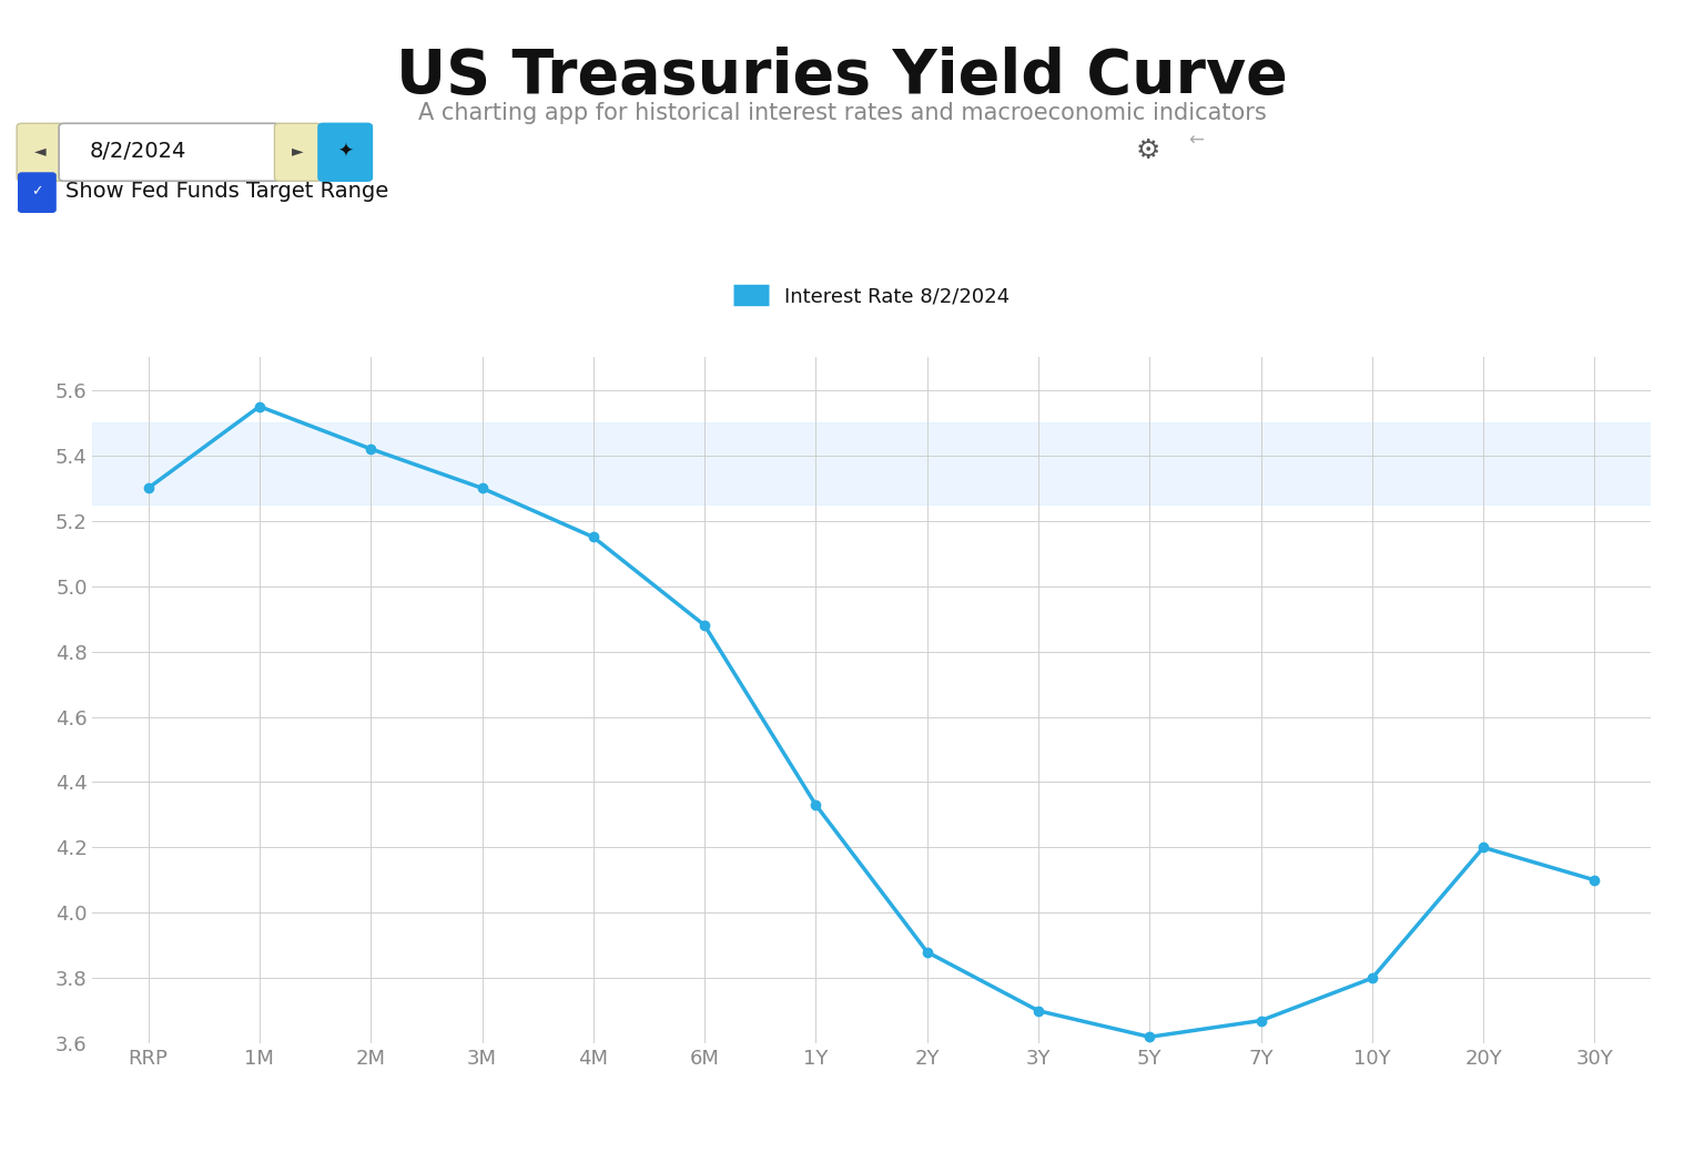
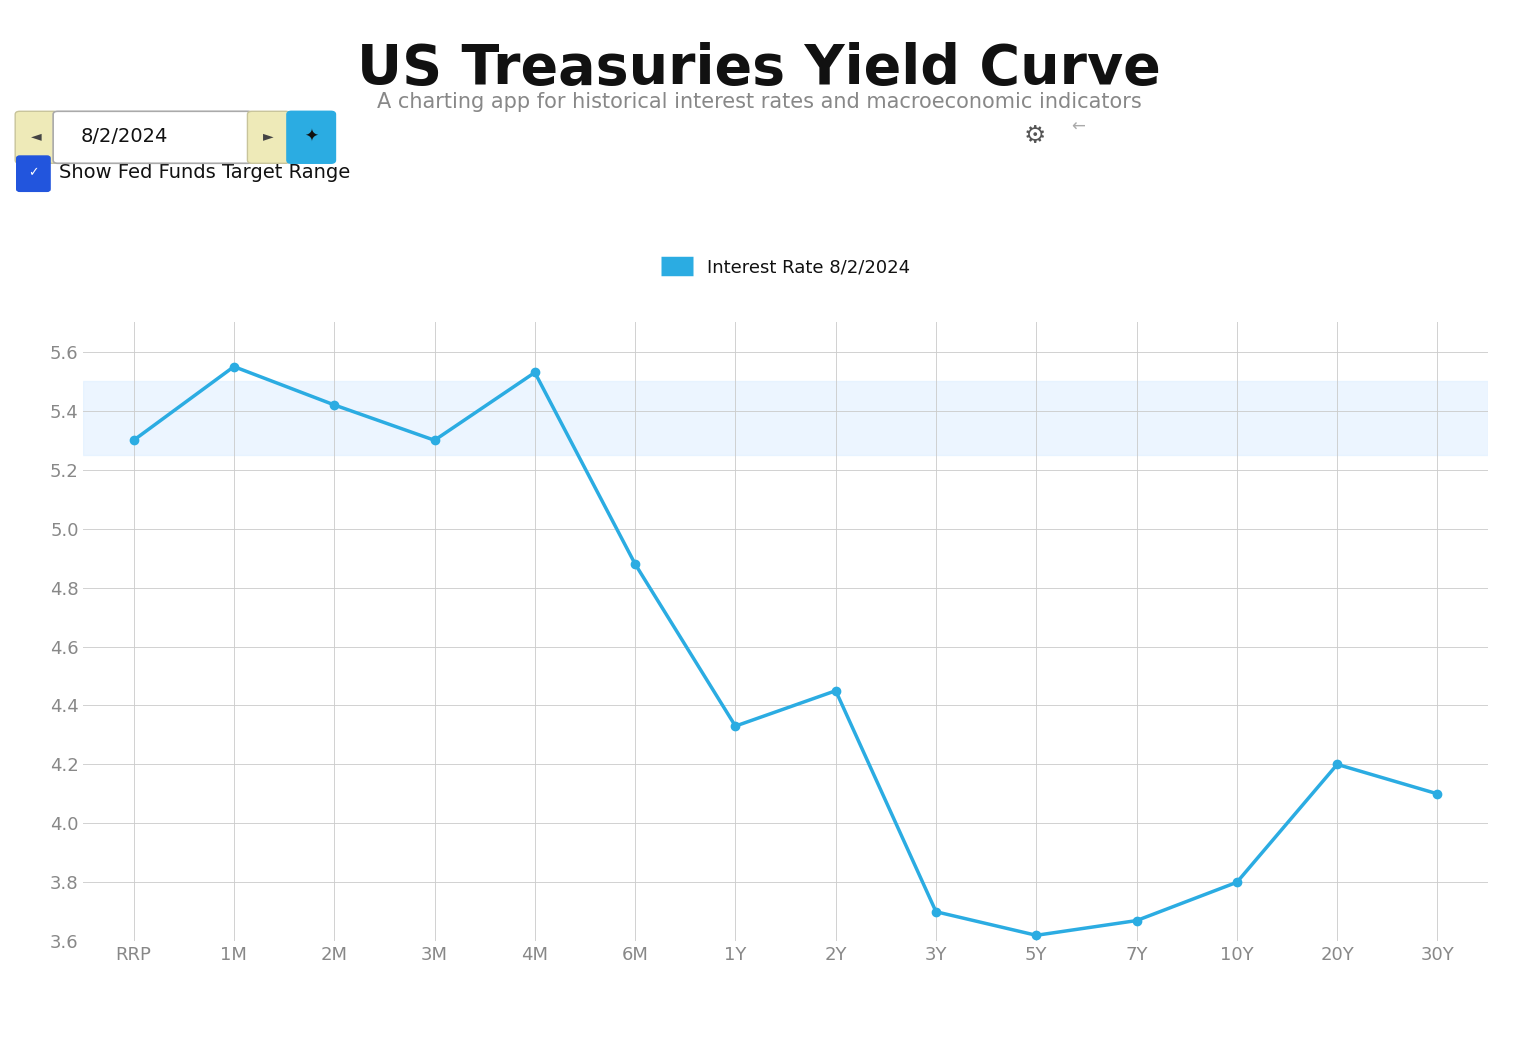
4M: 5.15 -> 5.53
2Y: 3.88 -> 4.45
